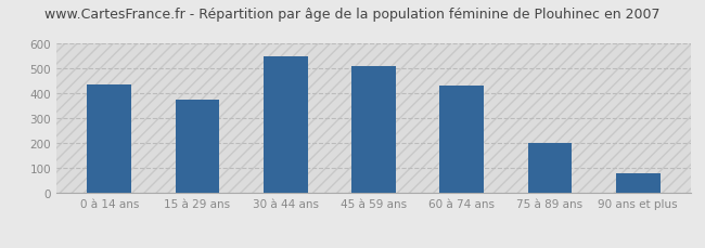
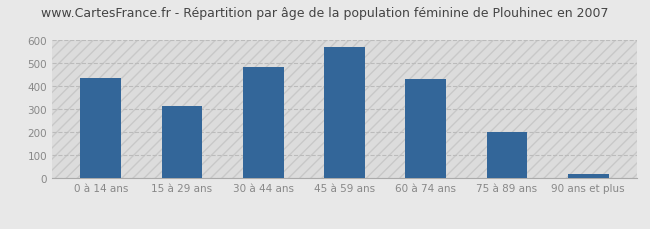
15 à 29 ans: 375 -> 315
30 à 44 ans: 550 -> 483
45 à 59 ans: 510 -> 570
90 ans et plus: 80 -> 17
